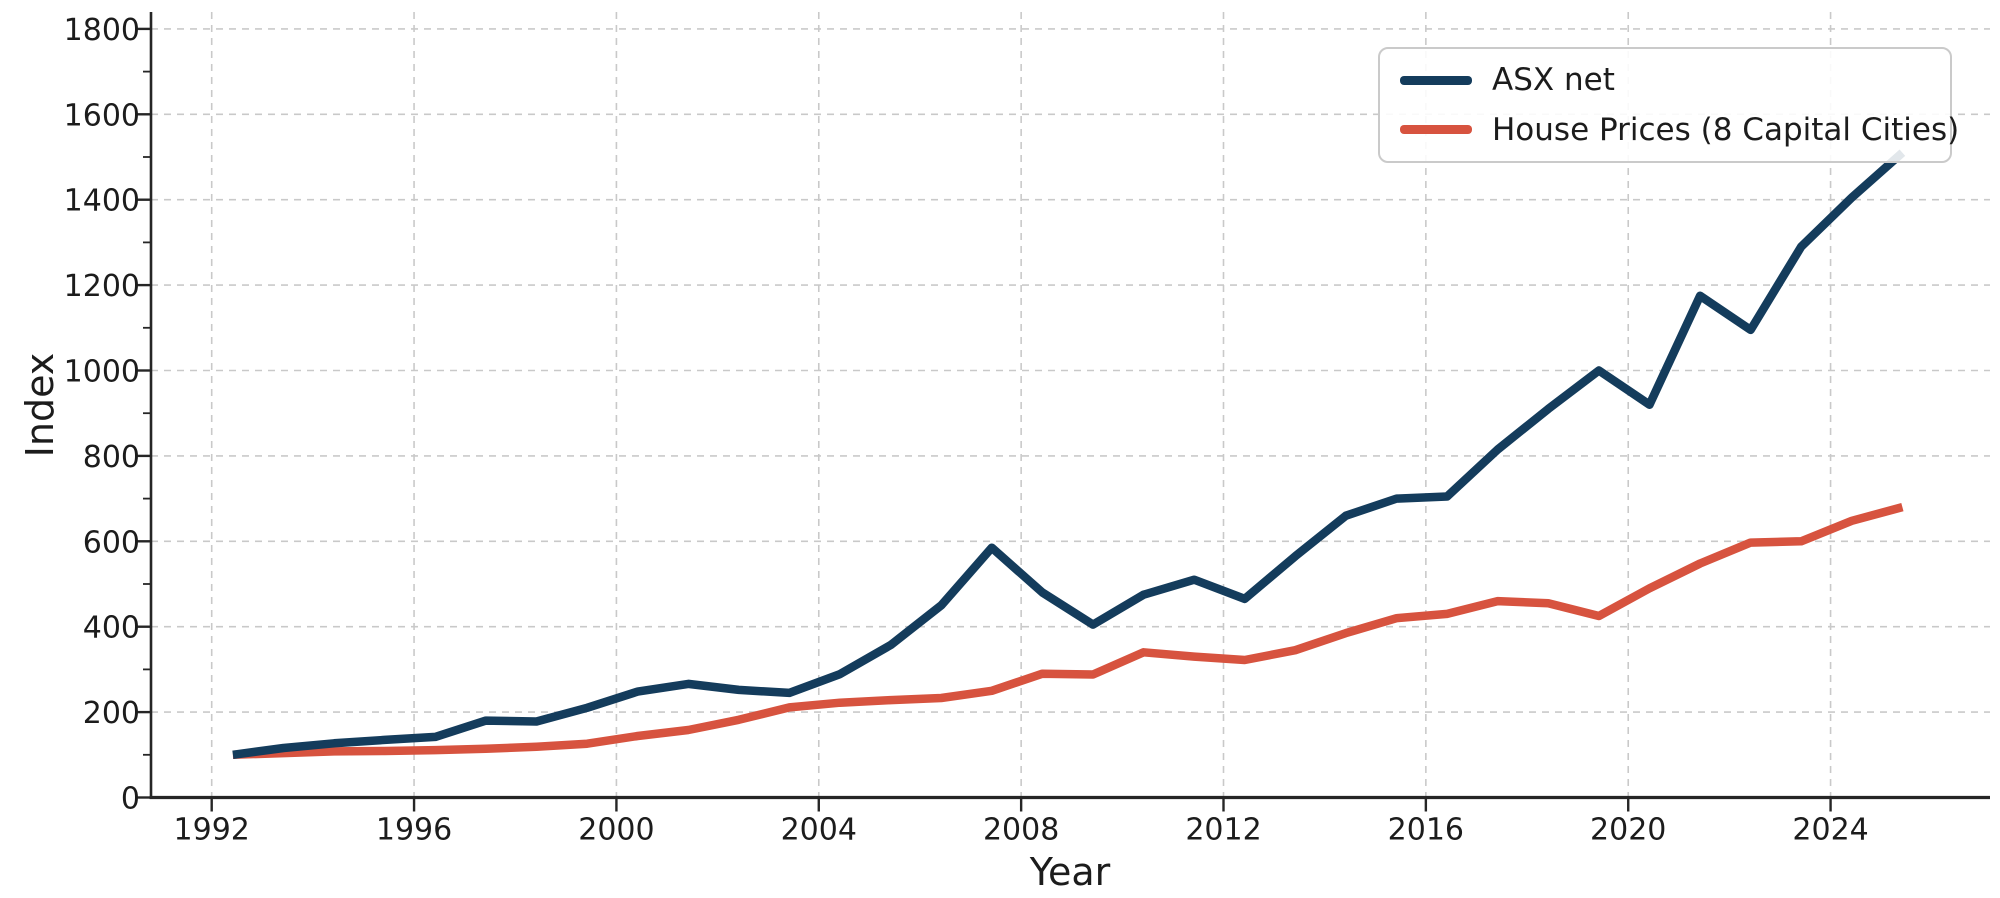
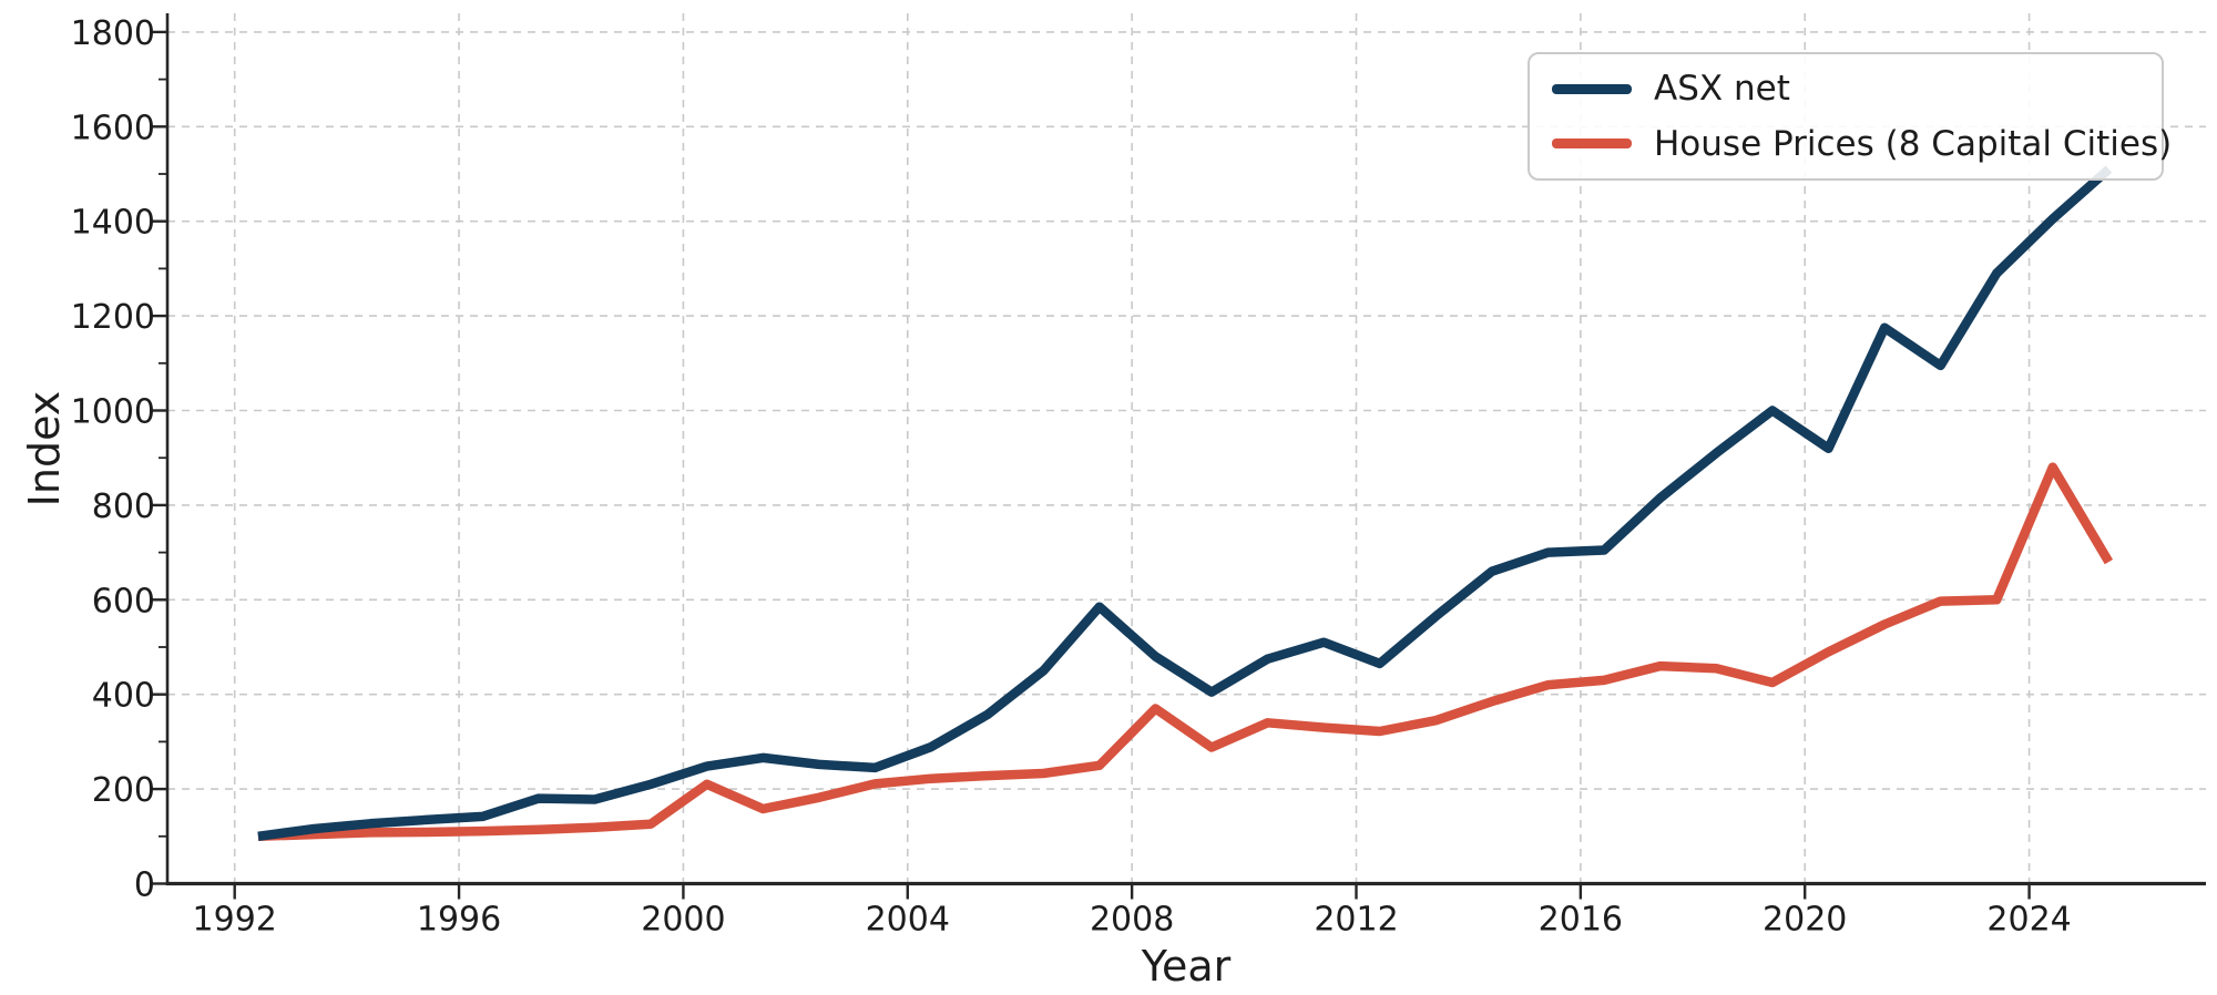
House Prices (8 Capital Cities)/2000: 140 -> 210
House Prices (8 Capital Cities)/2008: 290 -> 370
House Prices (8 Capital Cities)/2024: 650 -> 880
